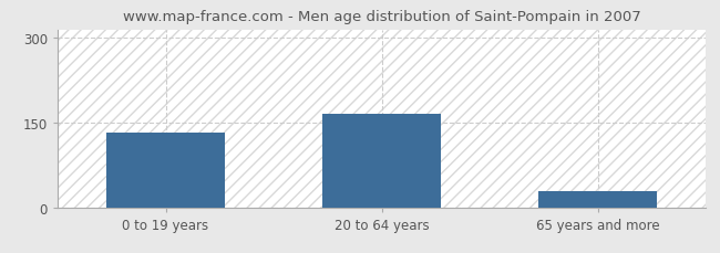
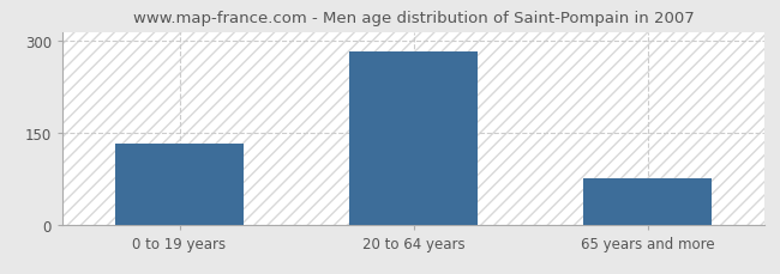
20 to 64 years: 166 -> 283
65 years and more: 28 -> 75
